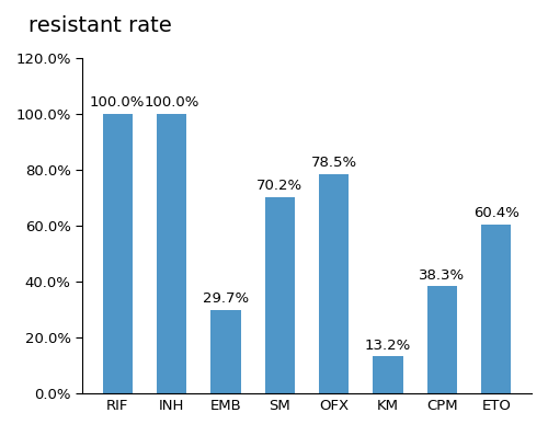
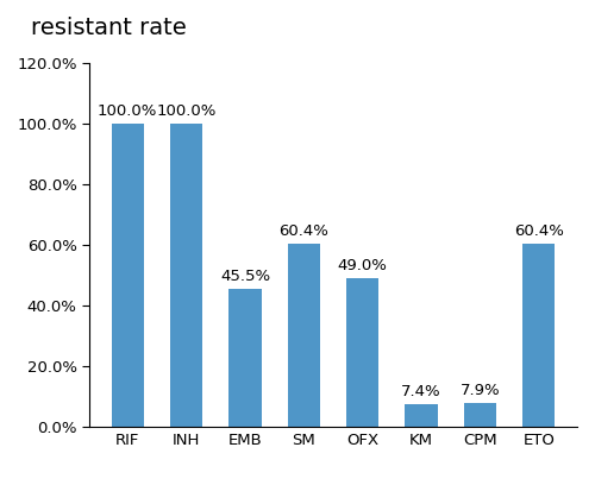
EMB: 29.7% -> 45.5%
SM: 70.2% -> 60.4%
OFX: 78.5% -> 49.0%
KM: 13.2% -> 7.4%
CPM: 38.3% -> 7.9%
